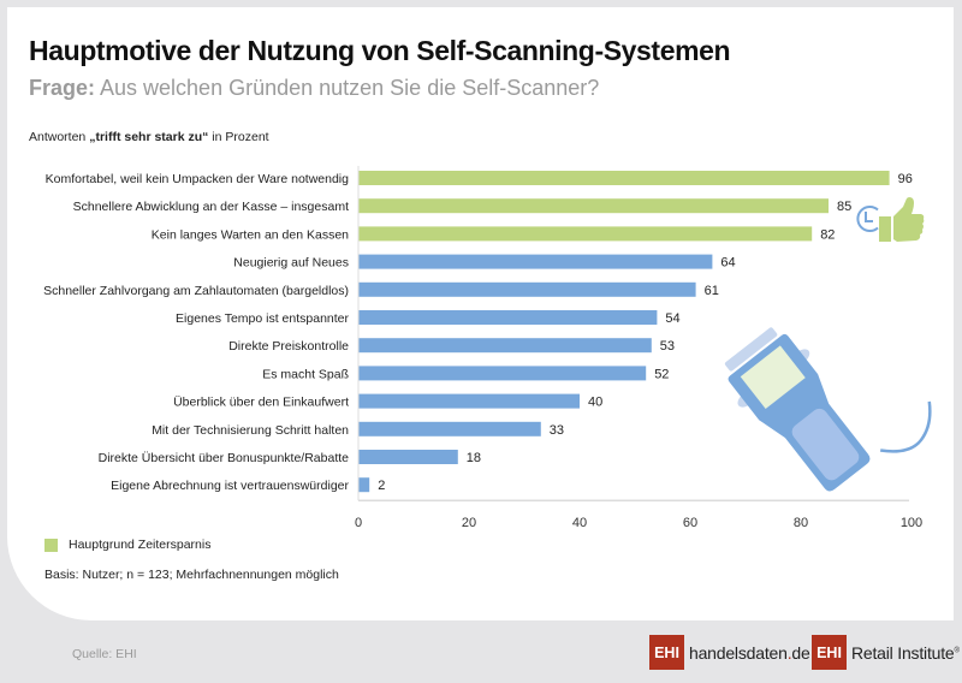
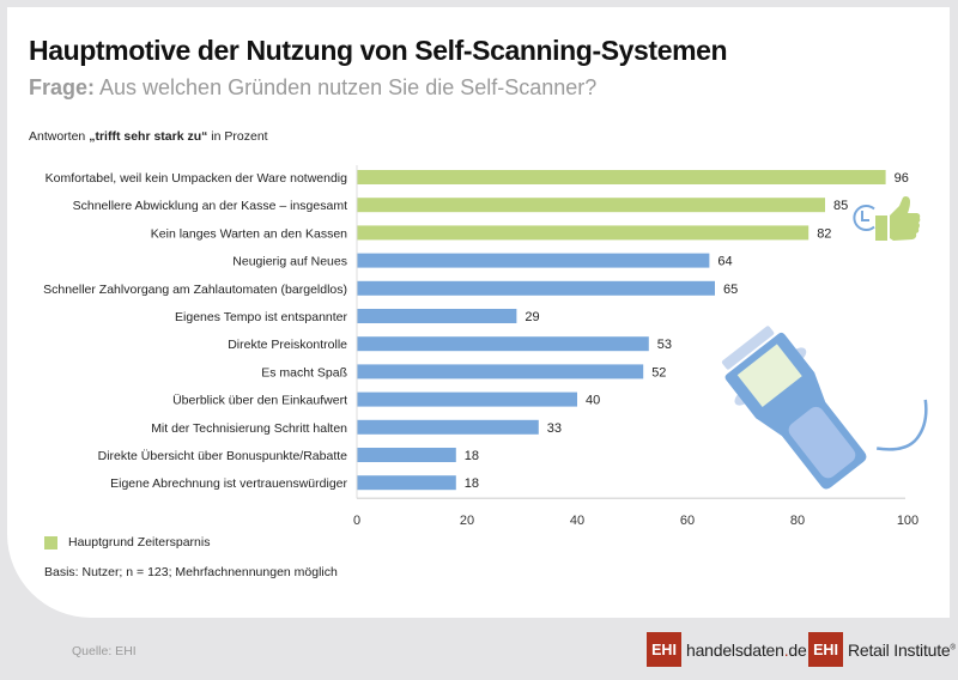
Schneller Zahlvorgang am Zahlautomaten (bargeldlos): 61 -> 65
Eigenes Tempo ist entspannter: 54 -> 29
Eigene Abrechnung ist vertrauenswürdiger: 2 -> 18
